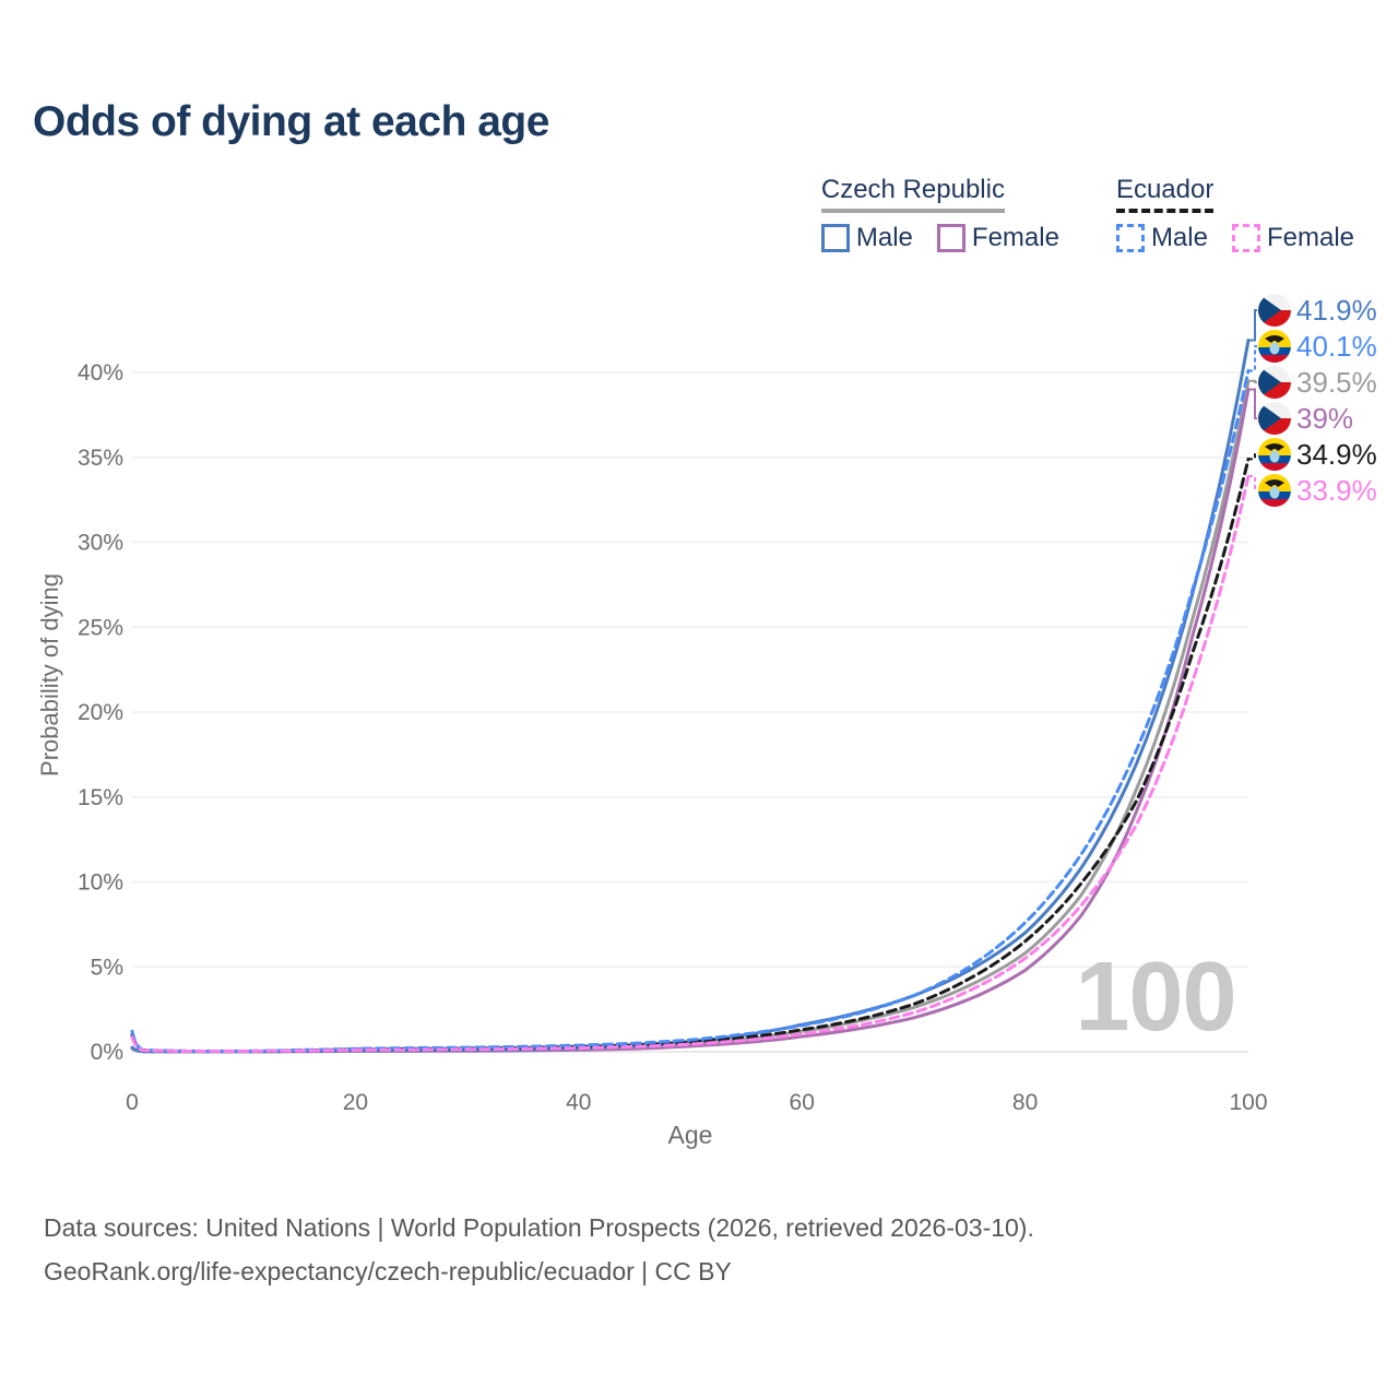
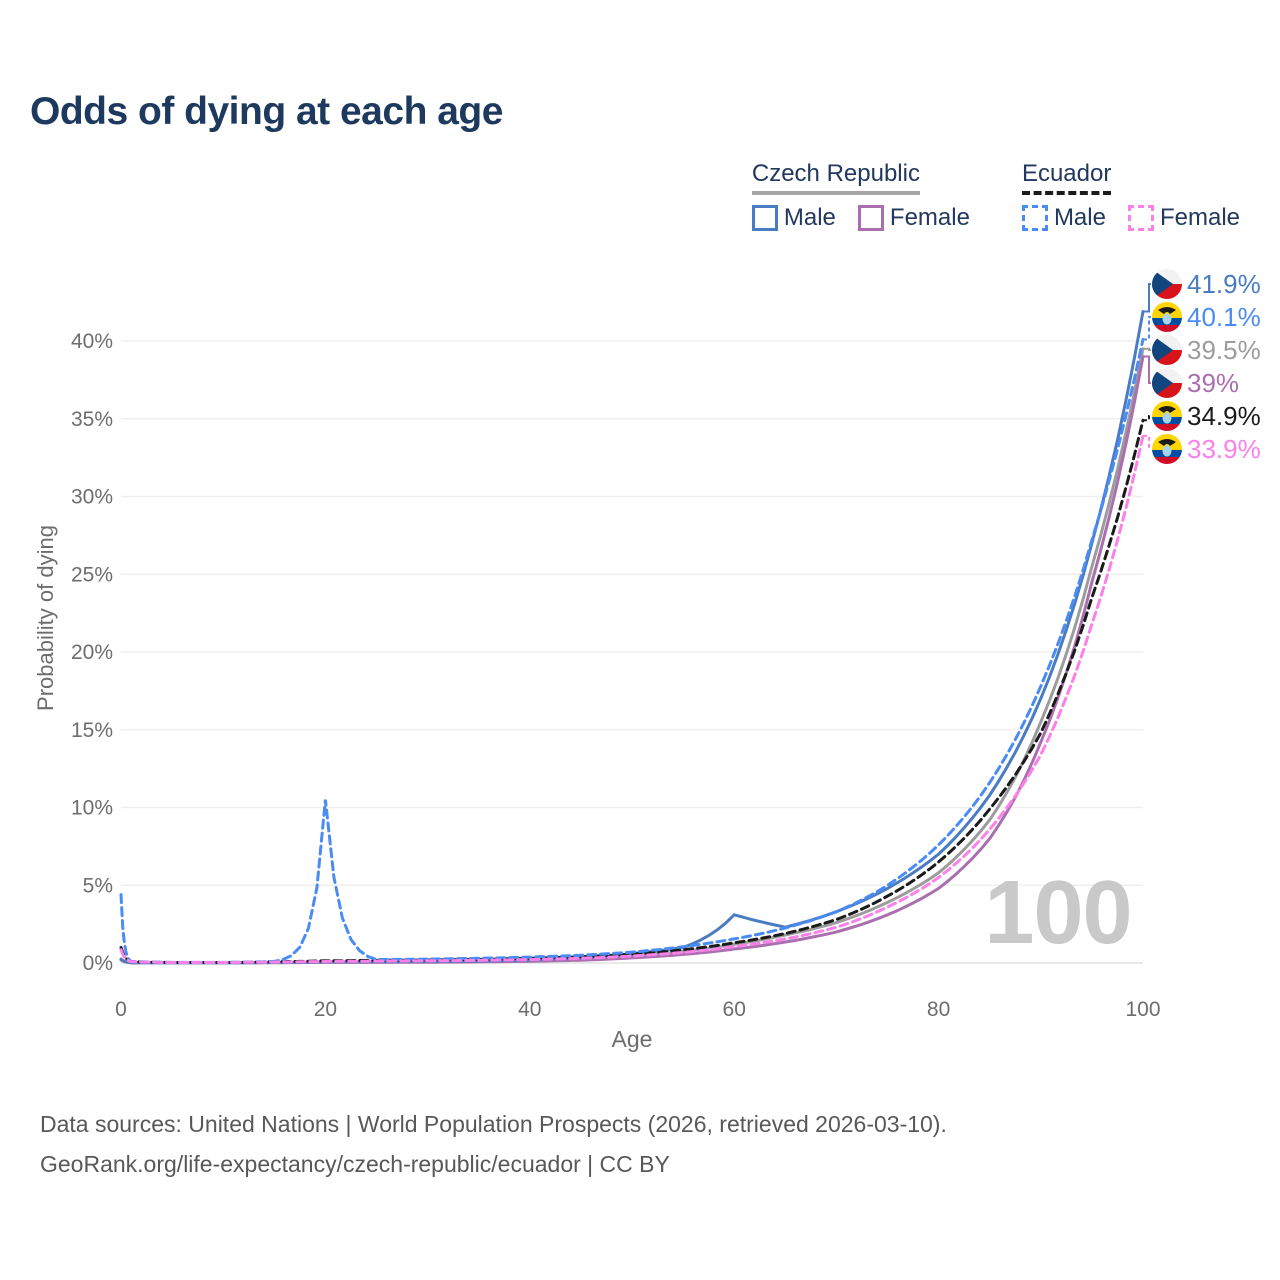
Ecuador Male/0: 1.2% -> 4.4%
Ecuador Male/20: 0.2% -> 10.5%
Czech Republic Male/60: 1.6% -> 3.1%
